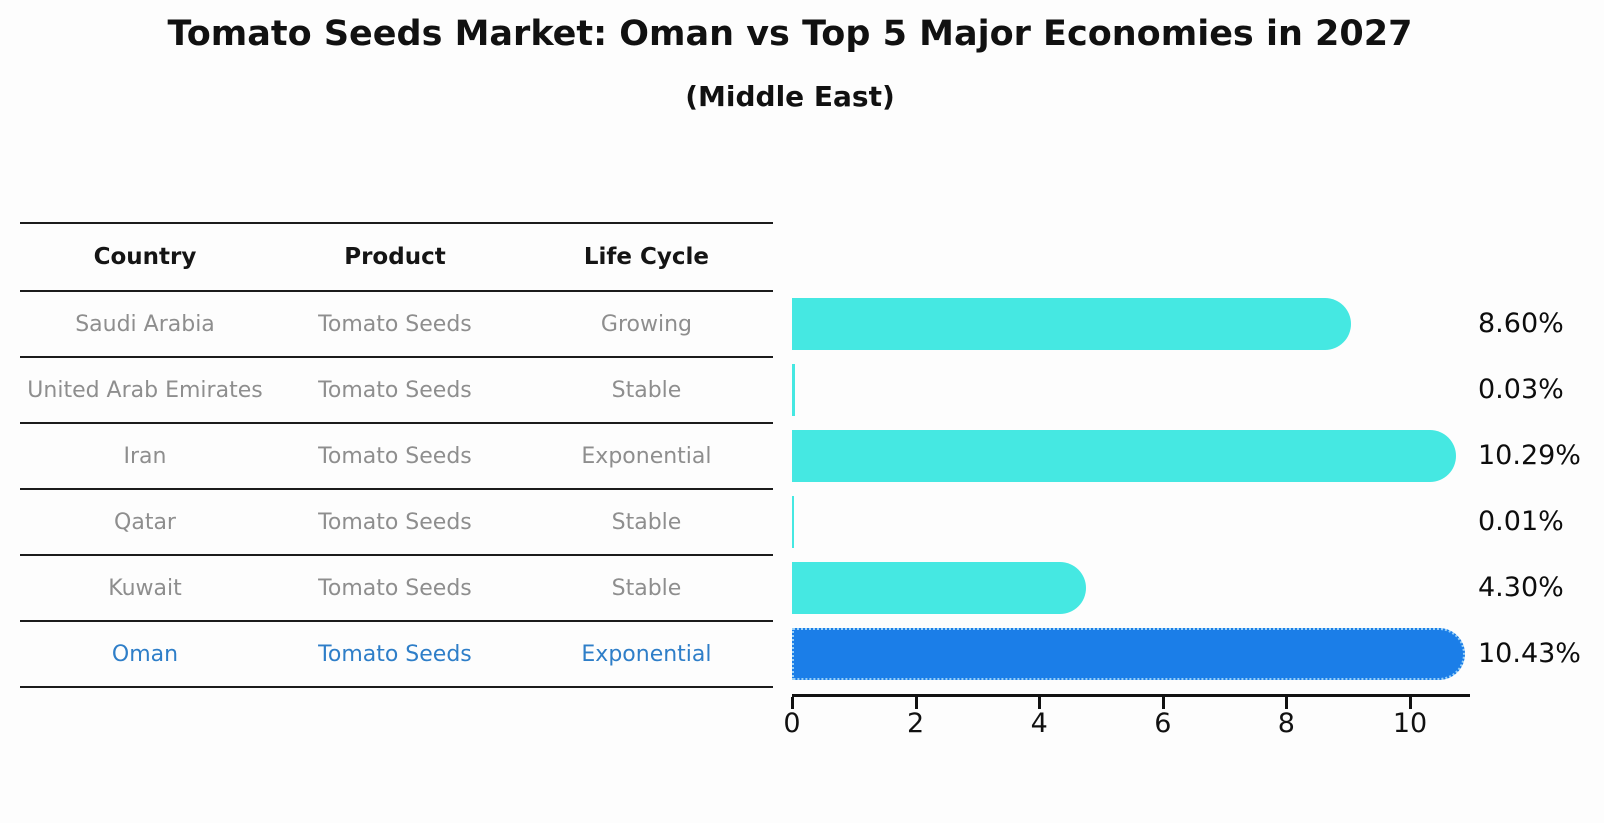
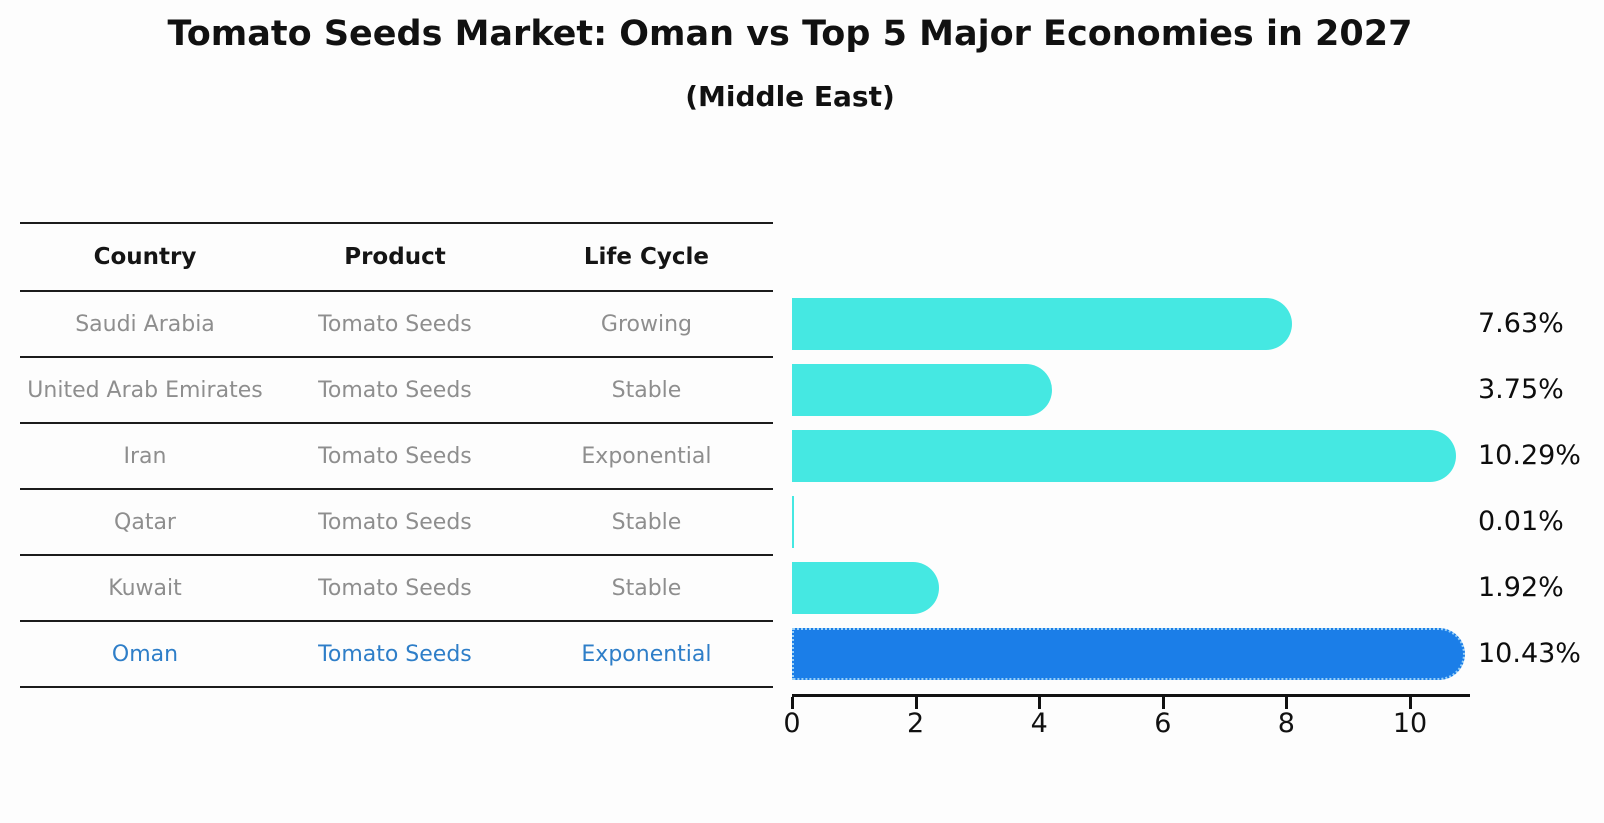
Saudi Arabia: 8.60% -> 7.63%
United Arab Emirates: 0.03% -> 3.75%
Kuwait: 4.30% -> 1.92%
